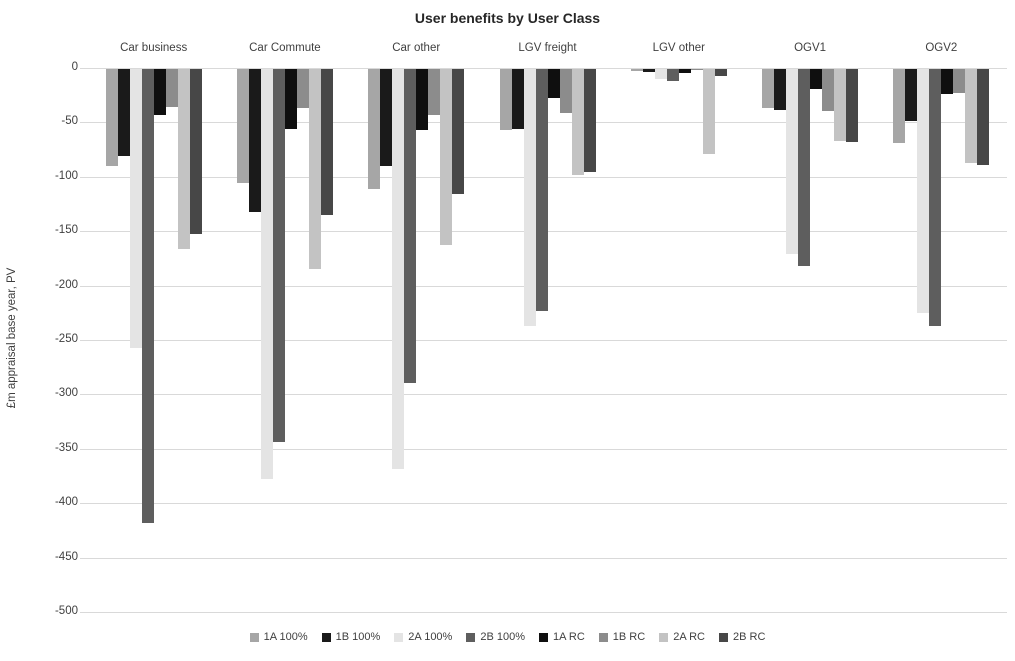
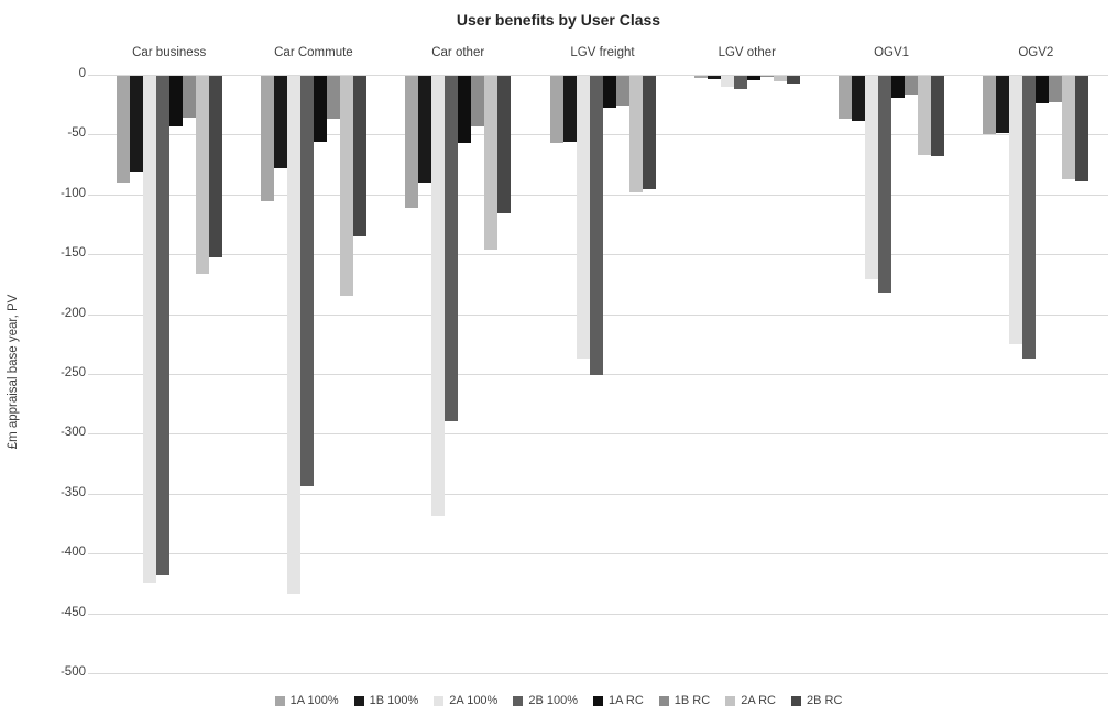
2A 100%/Car business: -256 -> -424
1B 100%/Car Commute: -131 -> -77
2A 100%/Car Commute: -377 -> -433
2A RC/Car other: -162 -> -145
2B 100%/LGV freight: -222 -> -250
1B RC/LGV freight: -40 -> -25
2A RC/LGV other: -78 -> -5
1B RC/OGV1: -39 -> -16
1A 100%/OGV2: -68 -> -49
